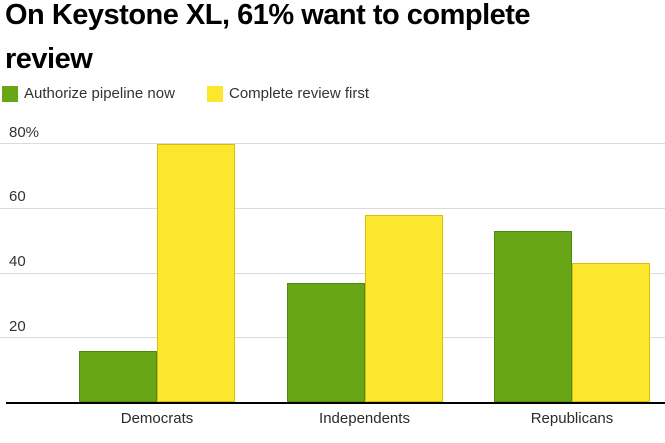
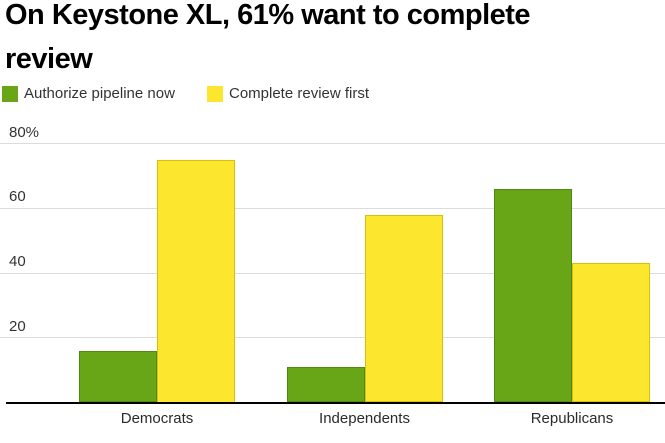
Complete review first/Democrats: 80% -> 75%
Authorize pipeline now/Independents: 37% -> 11%
Authorize pipeline now/Republicans: 53% -> 66%
